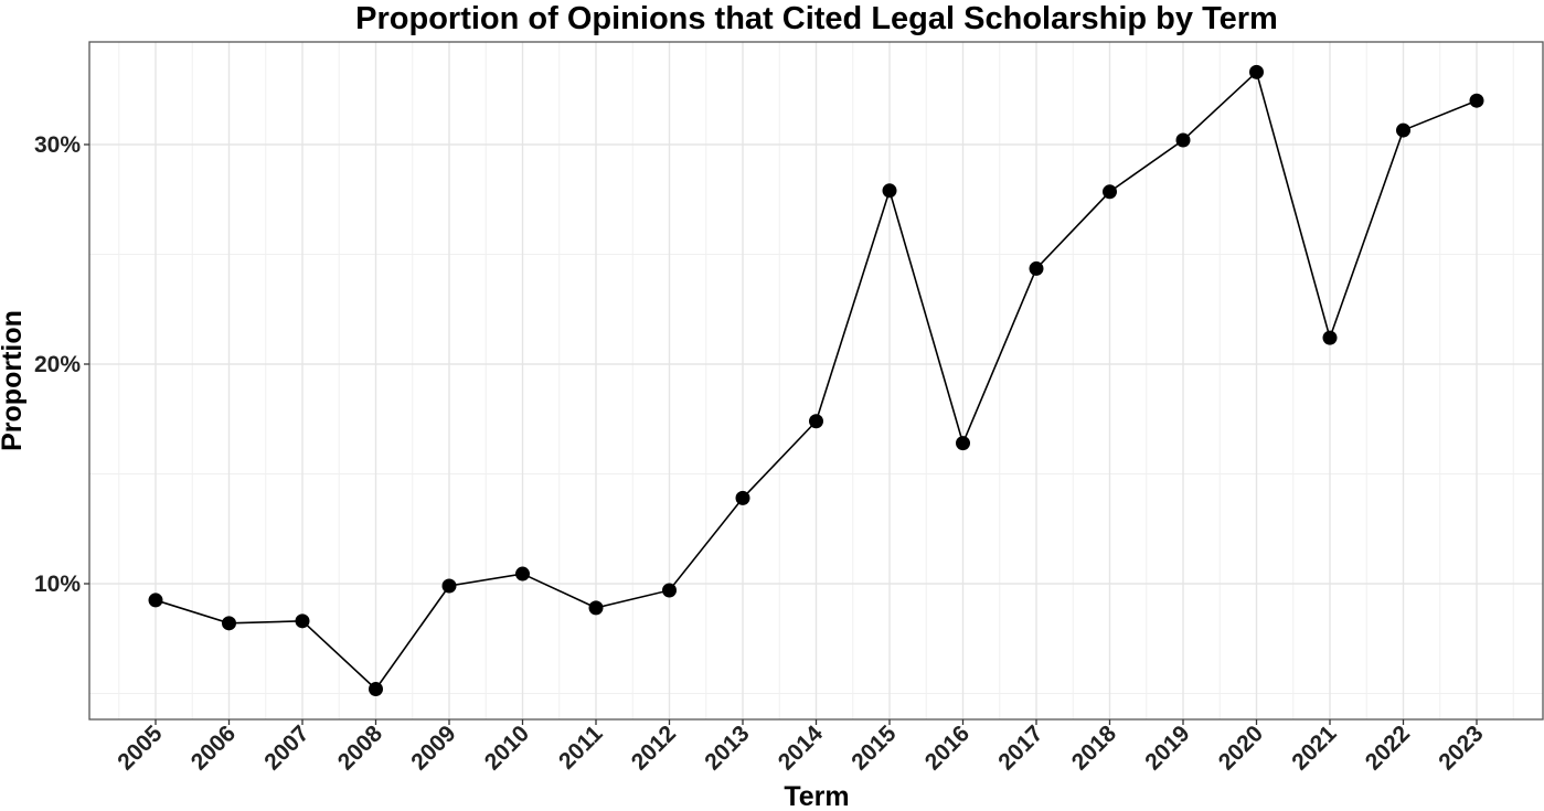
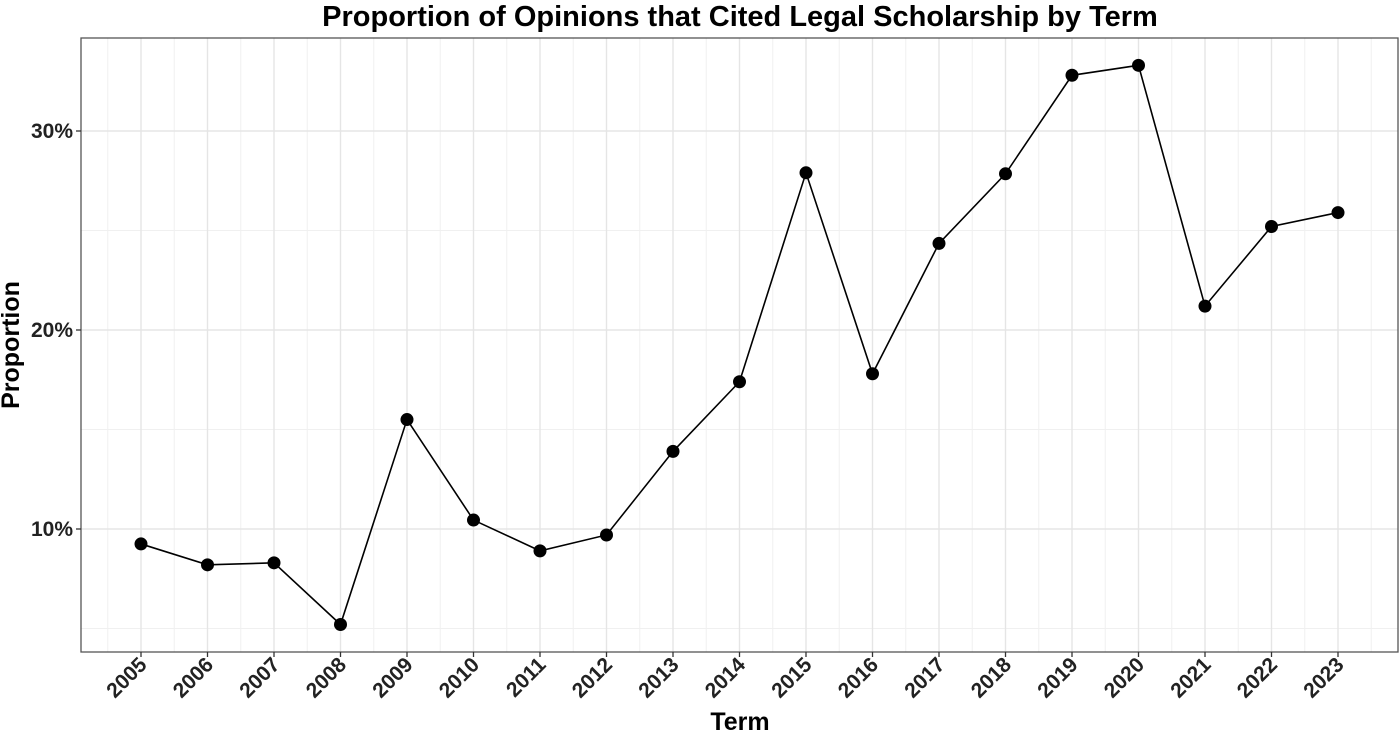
2009: 9.9% -> 15.5%
2016: 16.4% -> 17.8%
2019: 30.2% -> 32.8%
2022: 30.6% -> 25.2%
2023: 32.0% -> 25.9%
